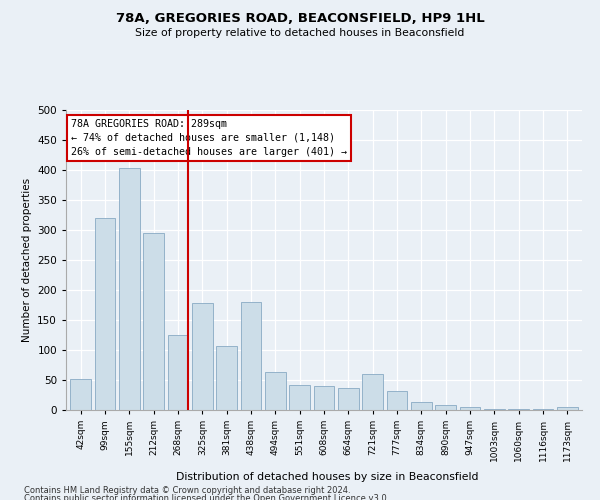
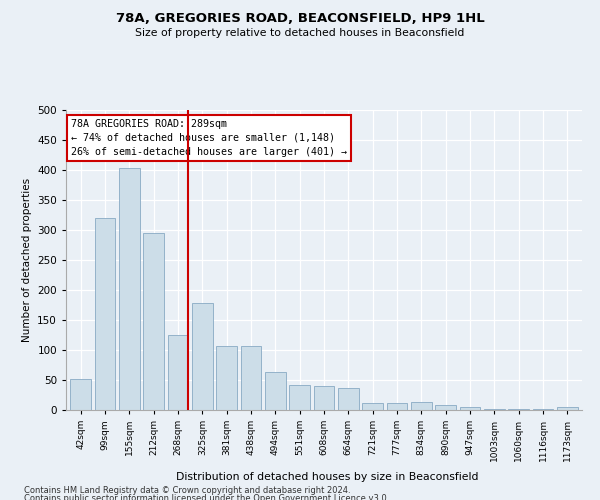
438sqm: 180 -> 107
721sqm: 60 -> 11
777sqm: 32 -> 11
